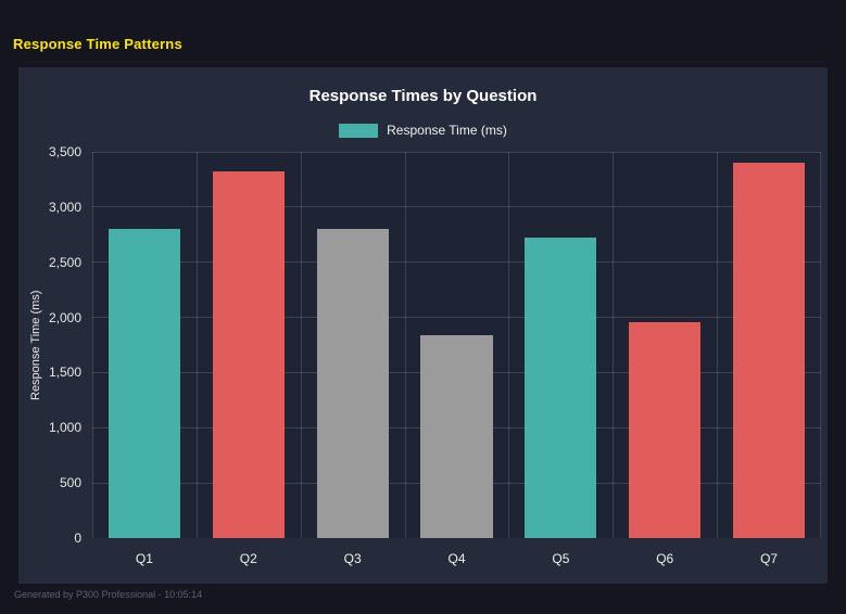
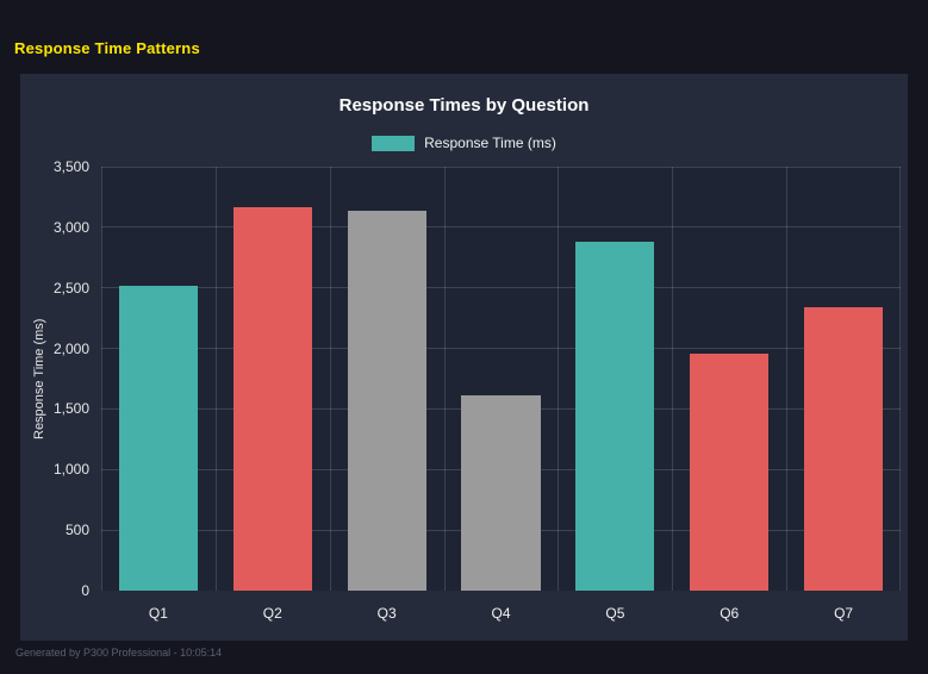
Q1: 2800 -> 2520
Q2: 3320 -> 3170
Q3: 2800 -> 3140
Q4: 1840 -> 1610
Q5: 2720 -> 2880
Q7: 3400 -> 2340
